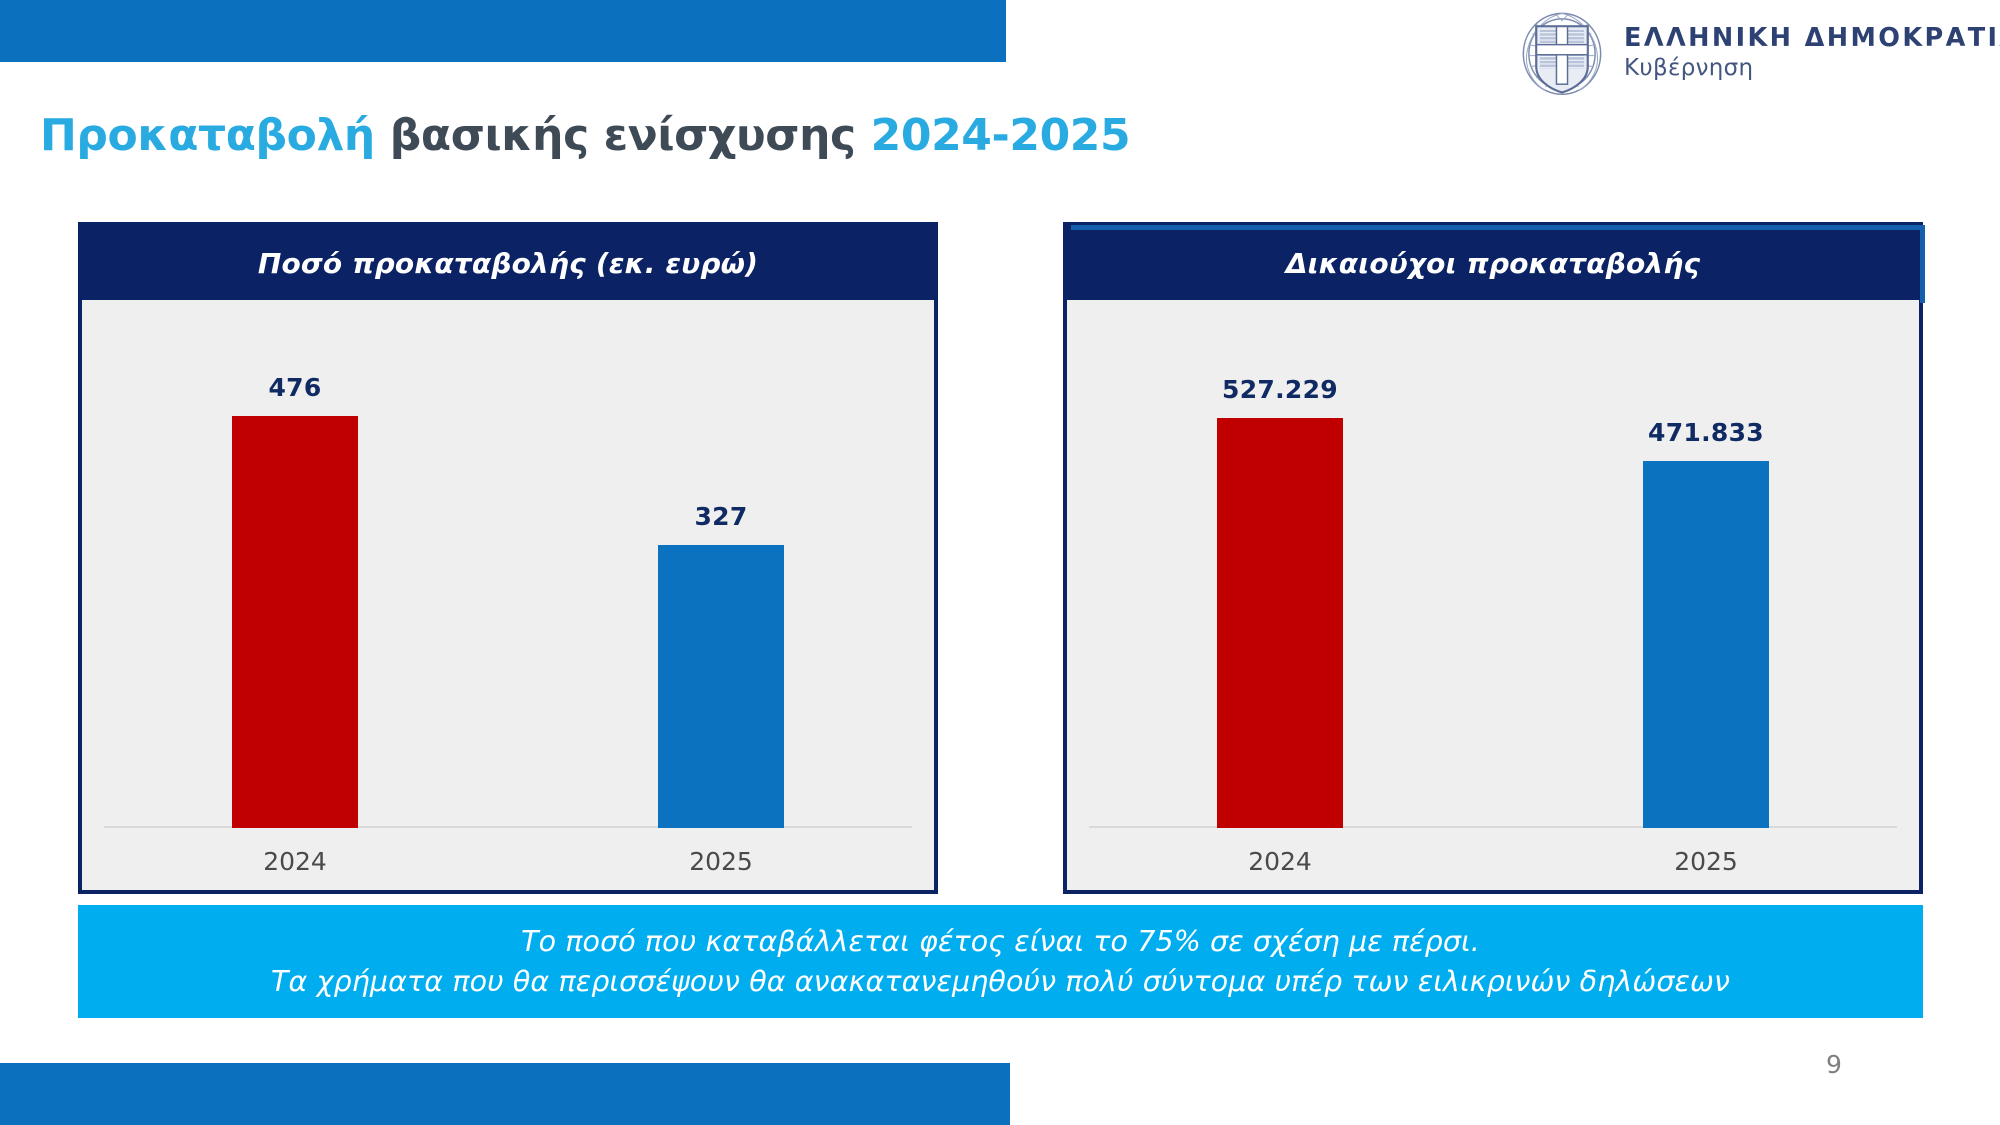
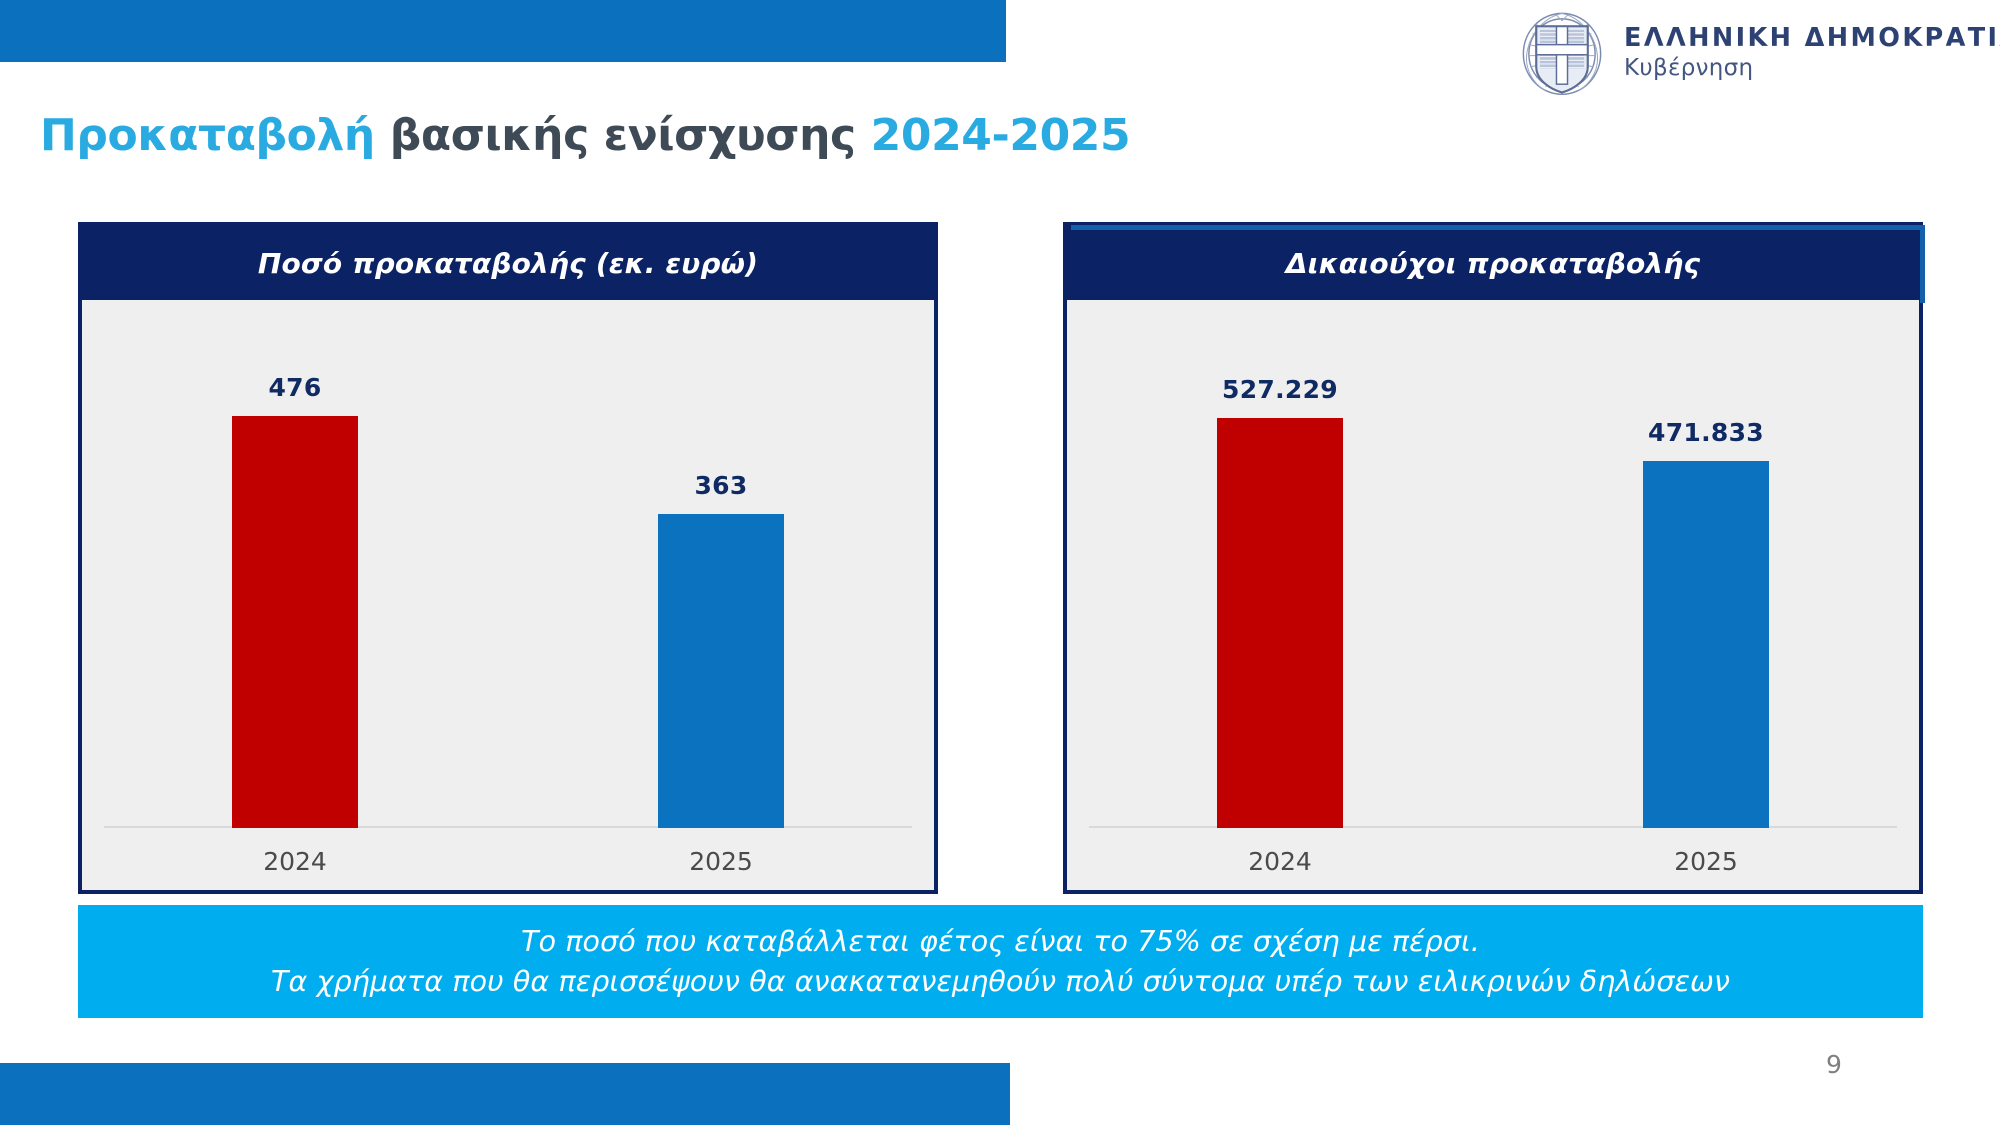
Ποσό προκαταβολής (εκ. ευρώ)/2025: 327 -> 363
